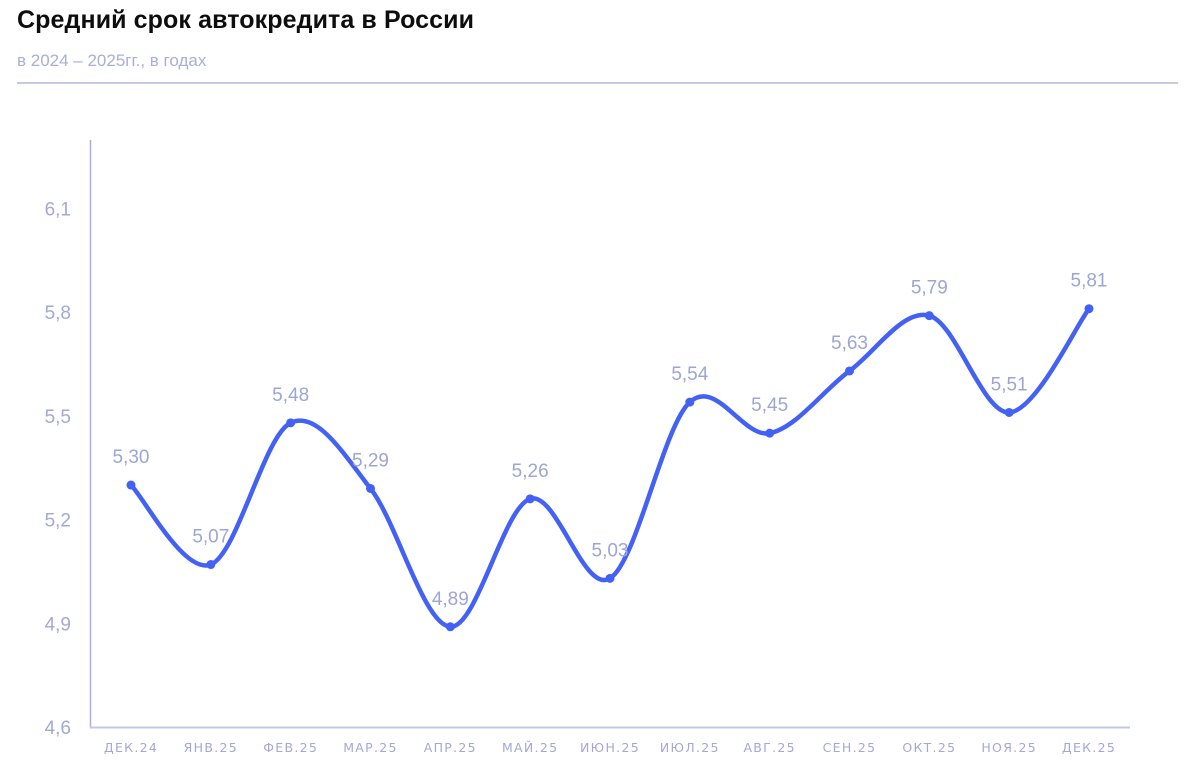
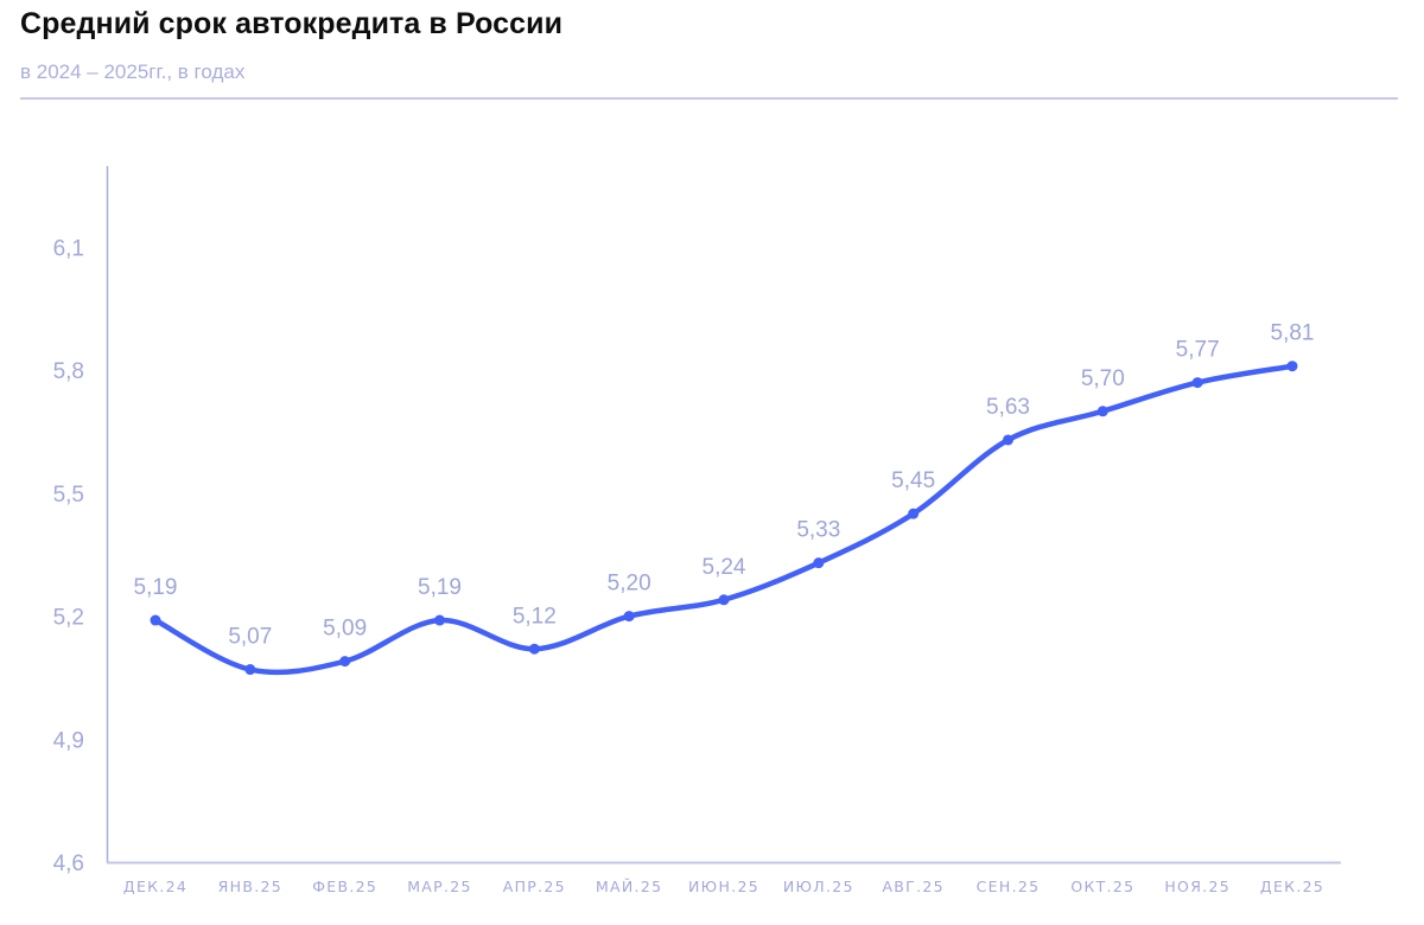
ДЕК.24: 5,30 -> 5,19
ФЕВ.25: 5,48 -> 5,09
МАР.25: 5,29 -> 5,19
АПР.25: 4,89 -> 5,12
МАЙ.25: 5,26 -> 5,20
ИЮН.25: 5,03 -> 5,24
ИЮЛ.25: 5,54 -> 5,33
ОКТ.25: 5,79 -> 5,70
НОЯ.25: 5,51 -> 5,77
